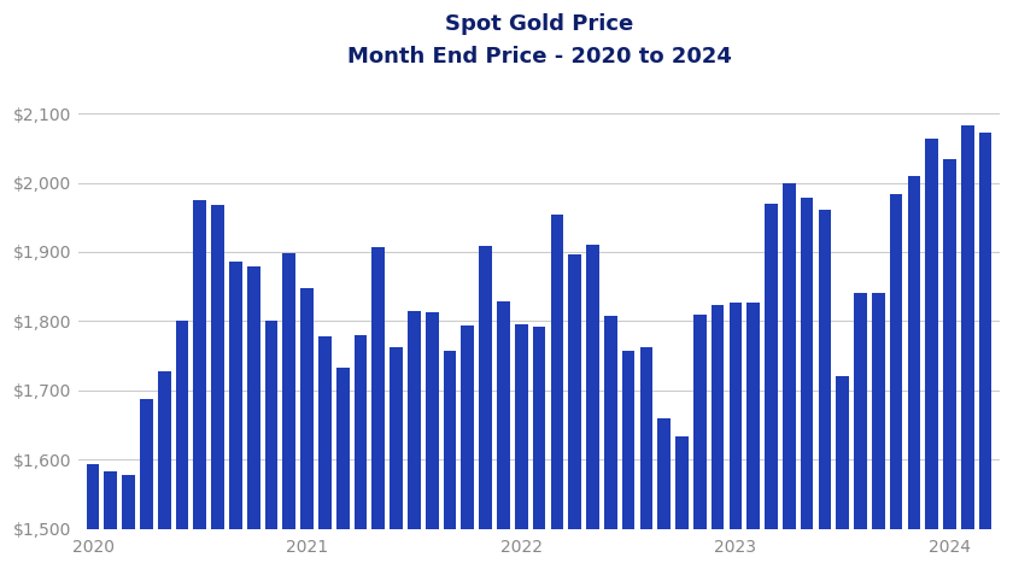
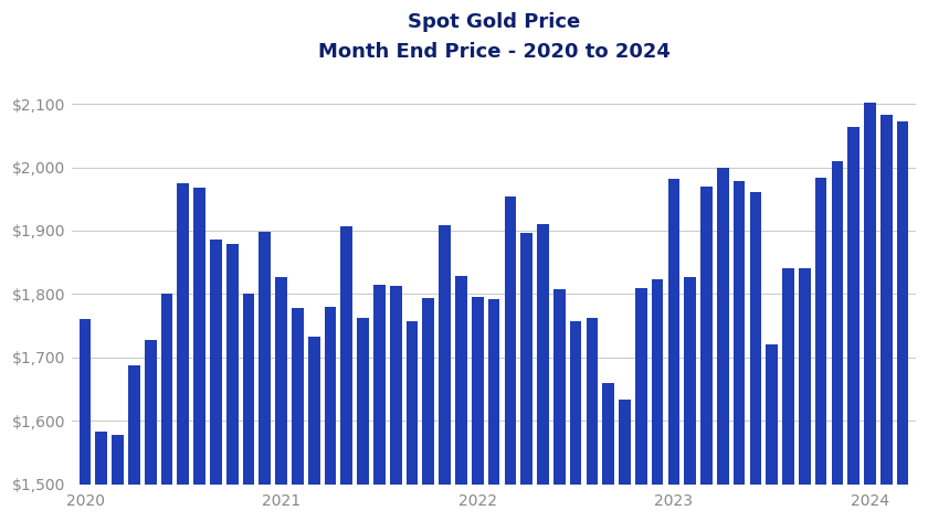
2020: $1,593 -> $1,760
2021: $1,847 -> $1,826
2023: $1,827 -> $1,982
2024: $2,034 -> $2,102
